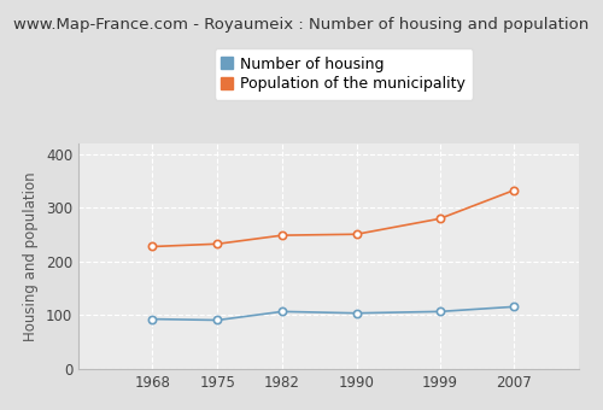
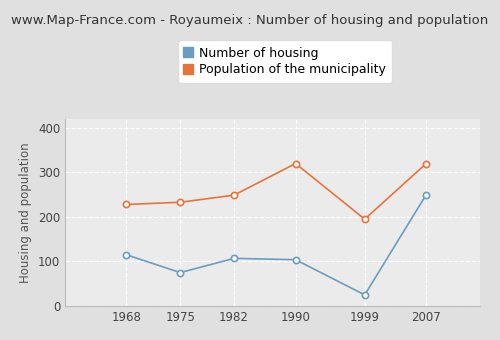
Number of housing/1968: 93 -> 115
Number of housing/1975: 91 -> 75
Population of the municipality/1990: 251 -> 320
Number of housing/1999: 107 -> 25
Population of the municipality/1999: 280 -> 195
Number of housing/2007: 116 -> 250
Population of the municipality/2007: 333 -> 320
